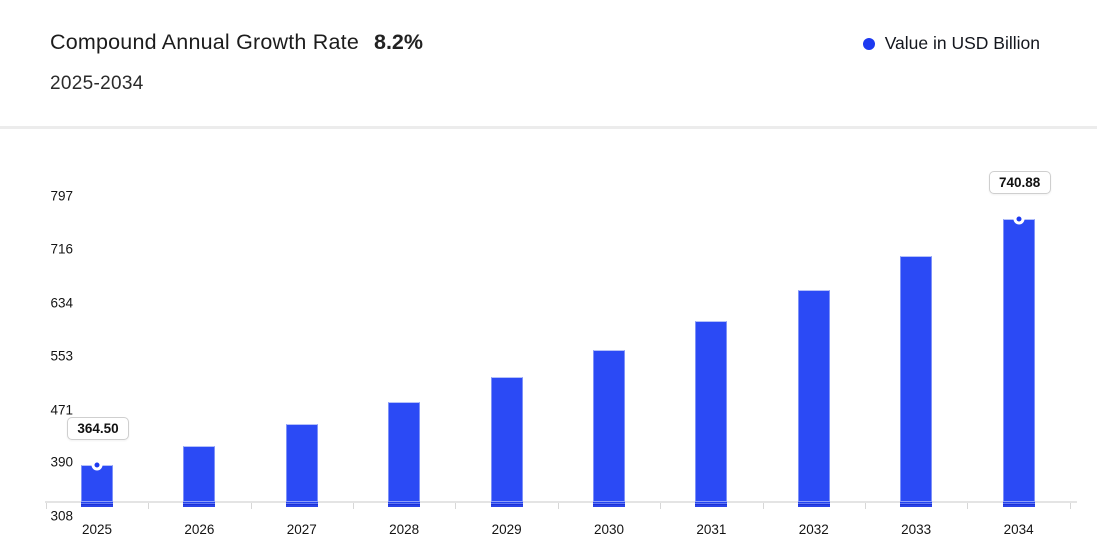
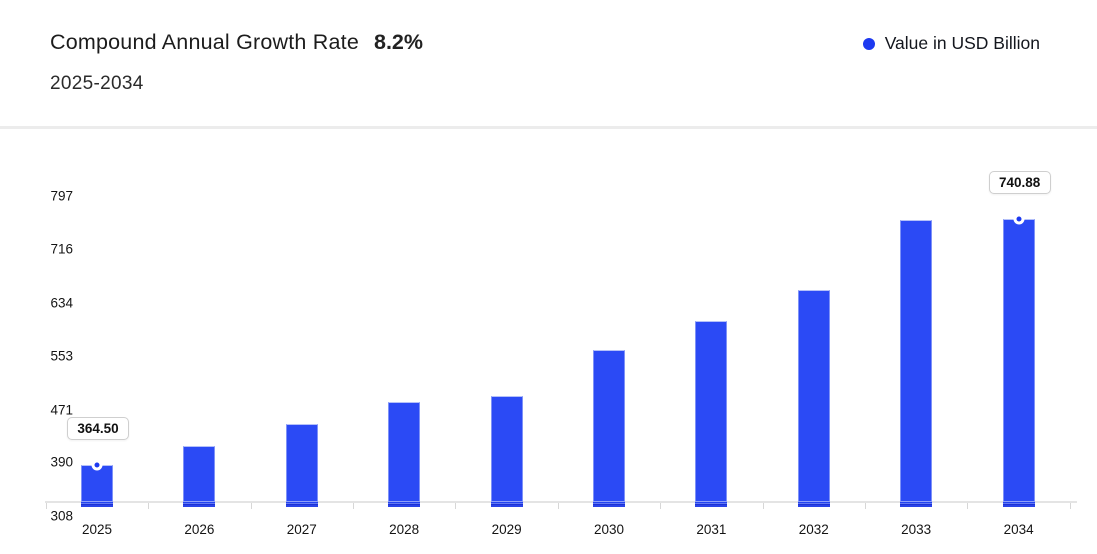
2029: 500 -> 470
2033: 680 -> 740
